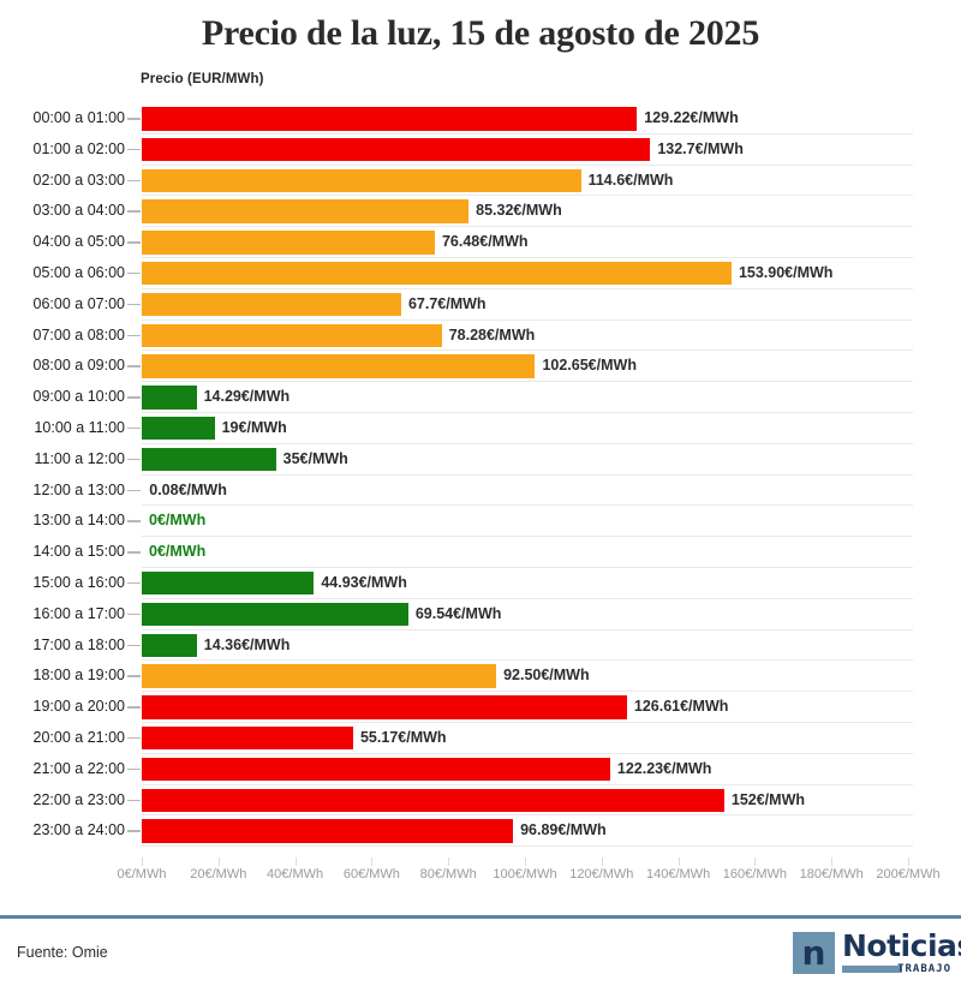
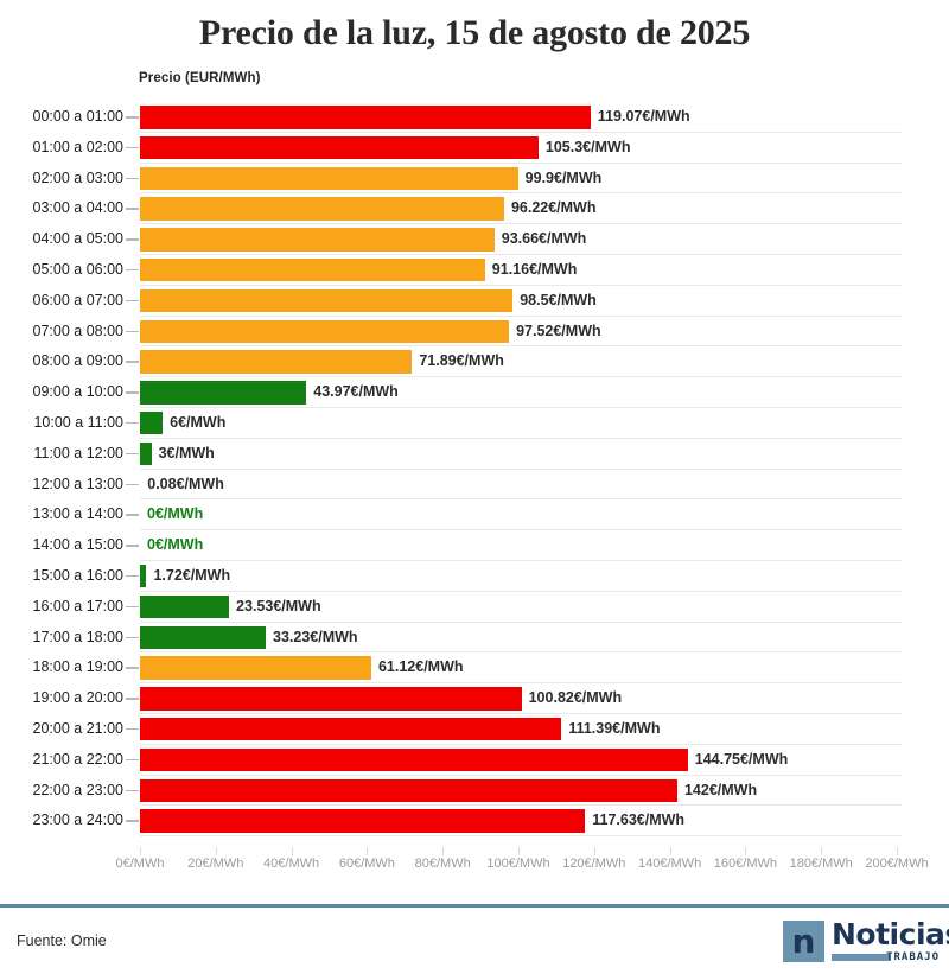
00:00 a 01:00: 129.22 -> 119.07
01:00 a 02:00: 132.7 -> 105.3
02:00 a 03:00: 114.6 -> 99.9
03:00 a 04:00: 85.32 -> 96.22
04:00 a 05:00: 76.48 -> 93.66
05:00 a 06:00: 153.90 -> 91.16
06:00 a 07:00: 67.7 -> 98.5
07:00 a 08:00: 78.28 -> 97.52
08:00 a 09:00: 102.65 -> 71.89
09:00 a 10:00: 14.29 -> 43.97
10:00 a 11:00: 19 -> 6
11:00 a 12:00: 35 -> 3
15:00 a 16:00: 44.93 -> 1.72
16:00 a 17:00: 69.54 -> 23.53
17:00 a 18:00: 14.36 -> 33.23
18:00 a 19:00: 92.50 -> 61.12
19:00 a 20:00: 126.61 -> 100.82
20:00 a 21:00: 55.17 -> 111.39
21:00 a 22:00: 122.23 -> 144.75
22:00 a 23:00: 152 -> 142
23:00 a 24:00: 96.89 -> 117.63
